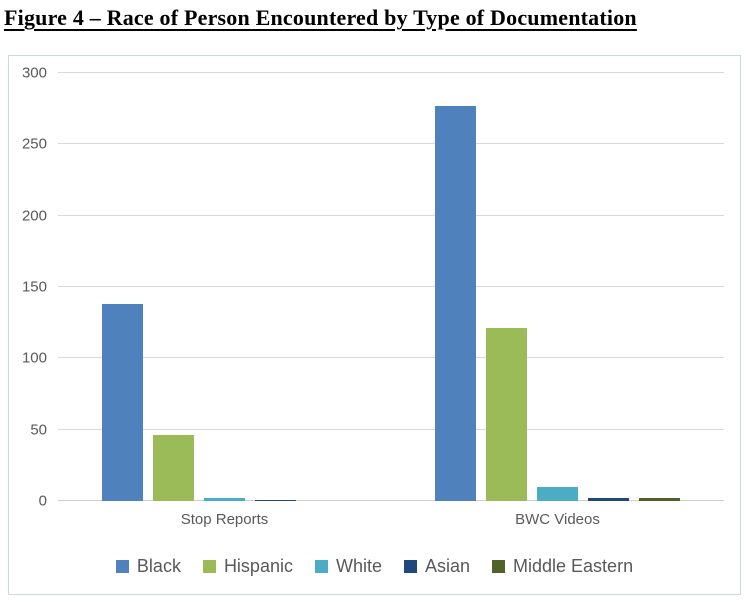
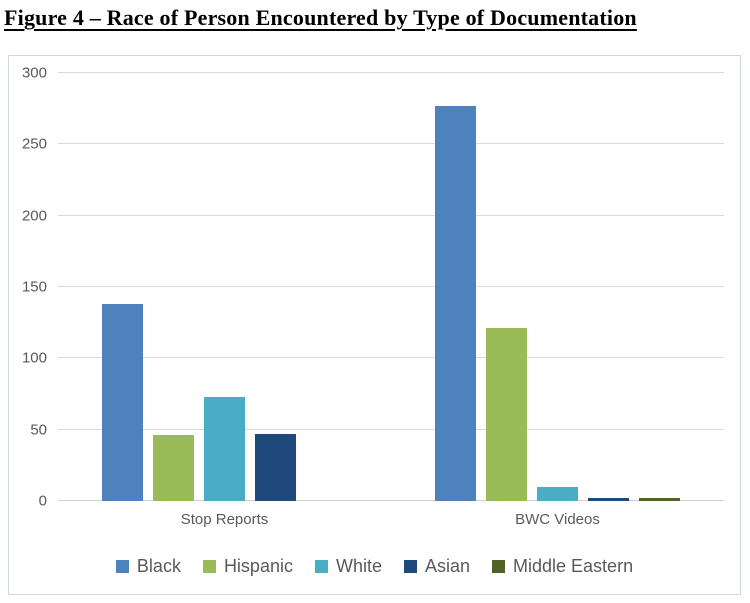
White/Stop Reports: 2 -> 73
Asian/Stop Reports: 1 -> 47
